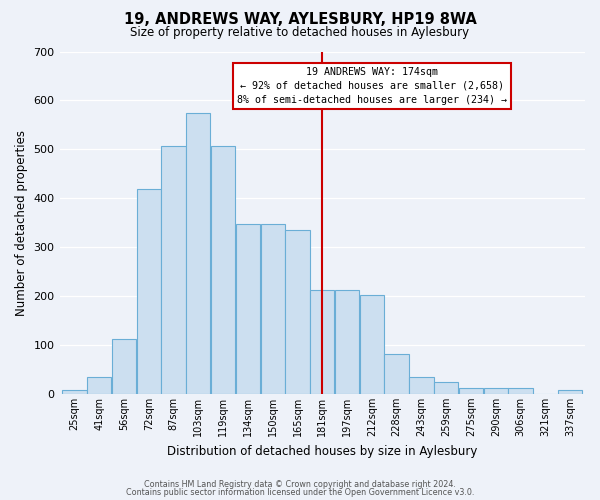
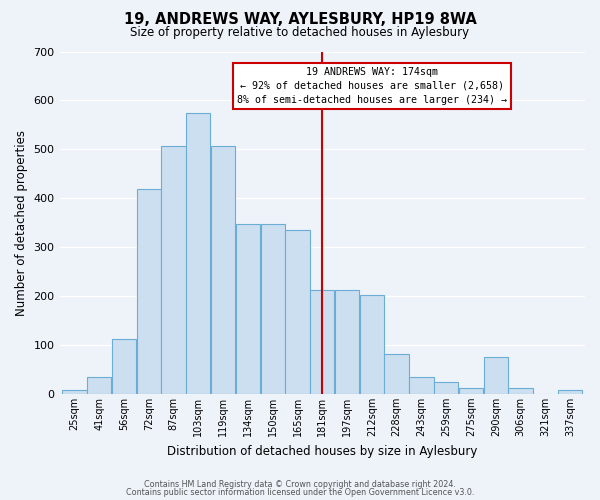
290sqm: 12 -> 75
